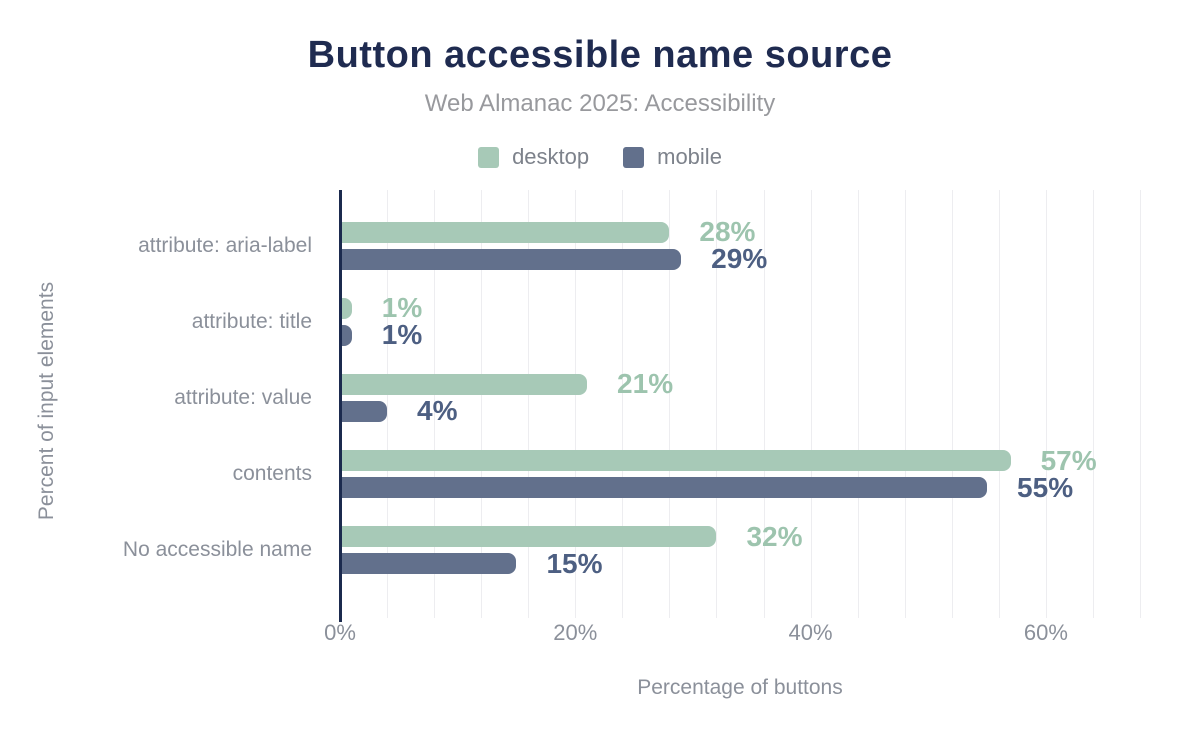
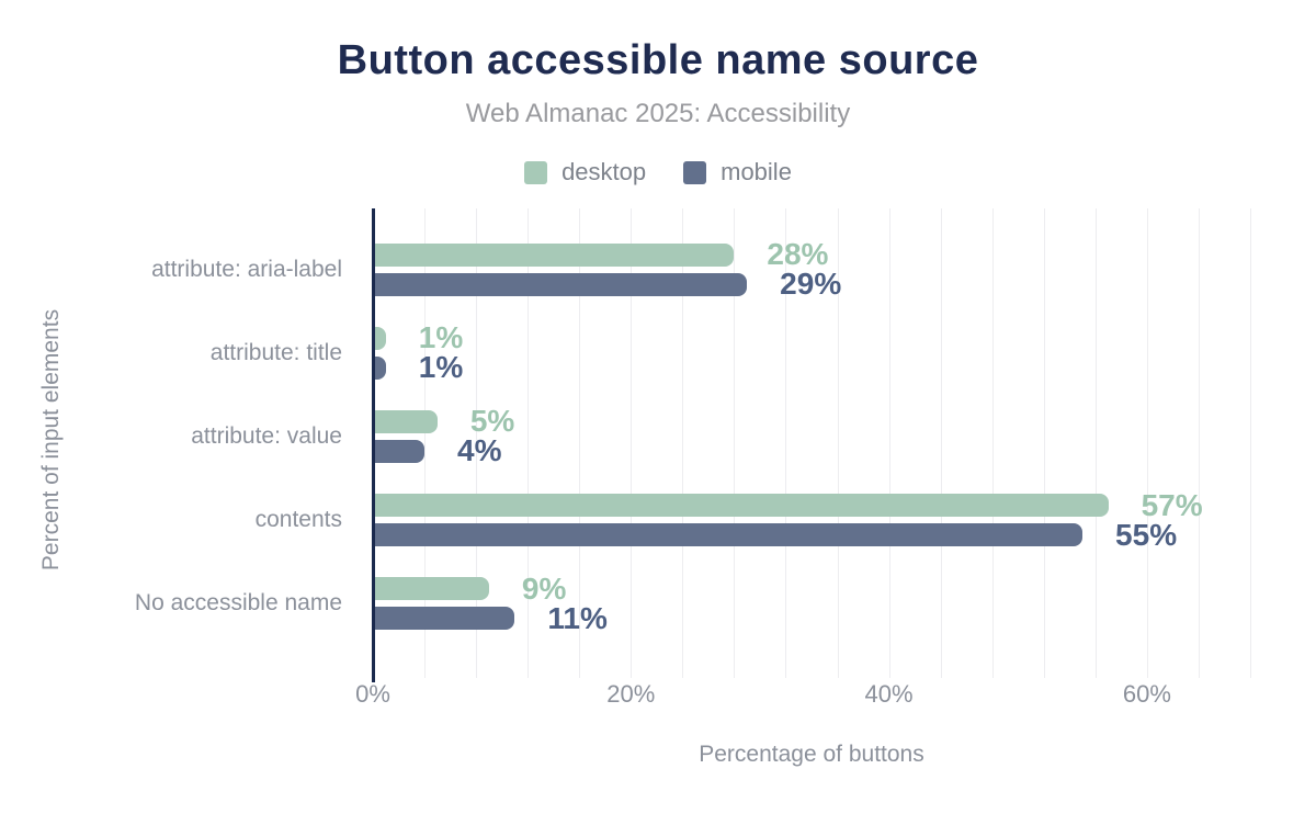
desktop/attribute: value: 21% -> 5%
desktop/No accessible name: 32% -> 9%
mobile/No accessible name: 15% -> 11%
